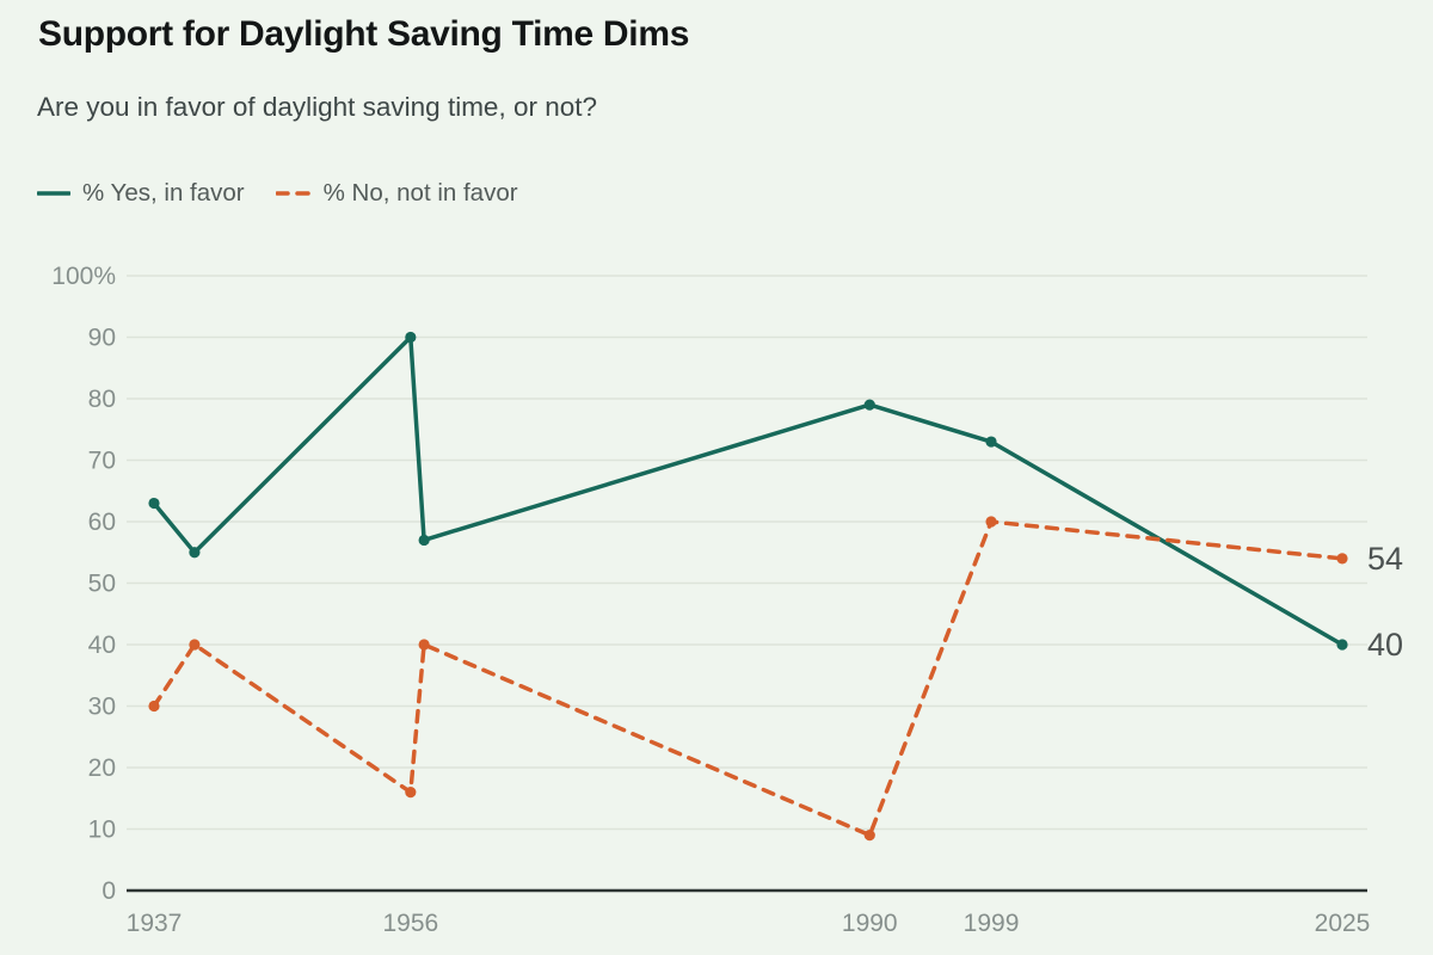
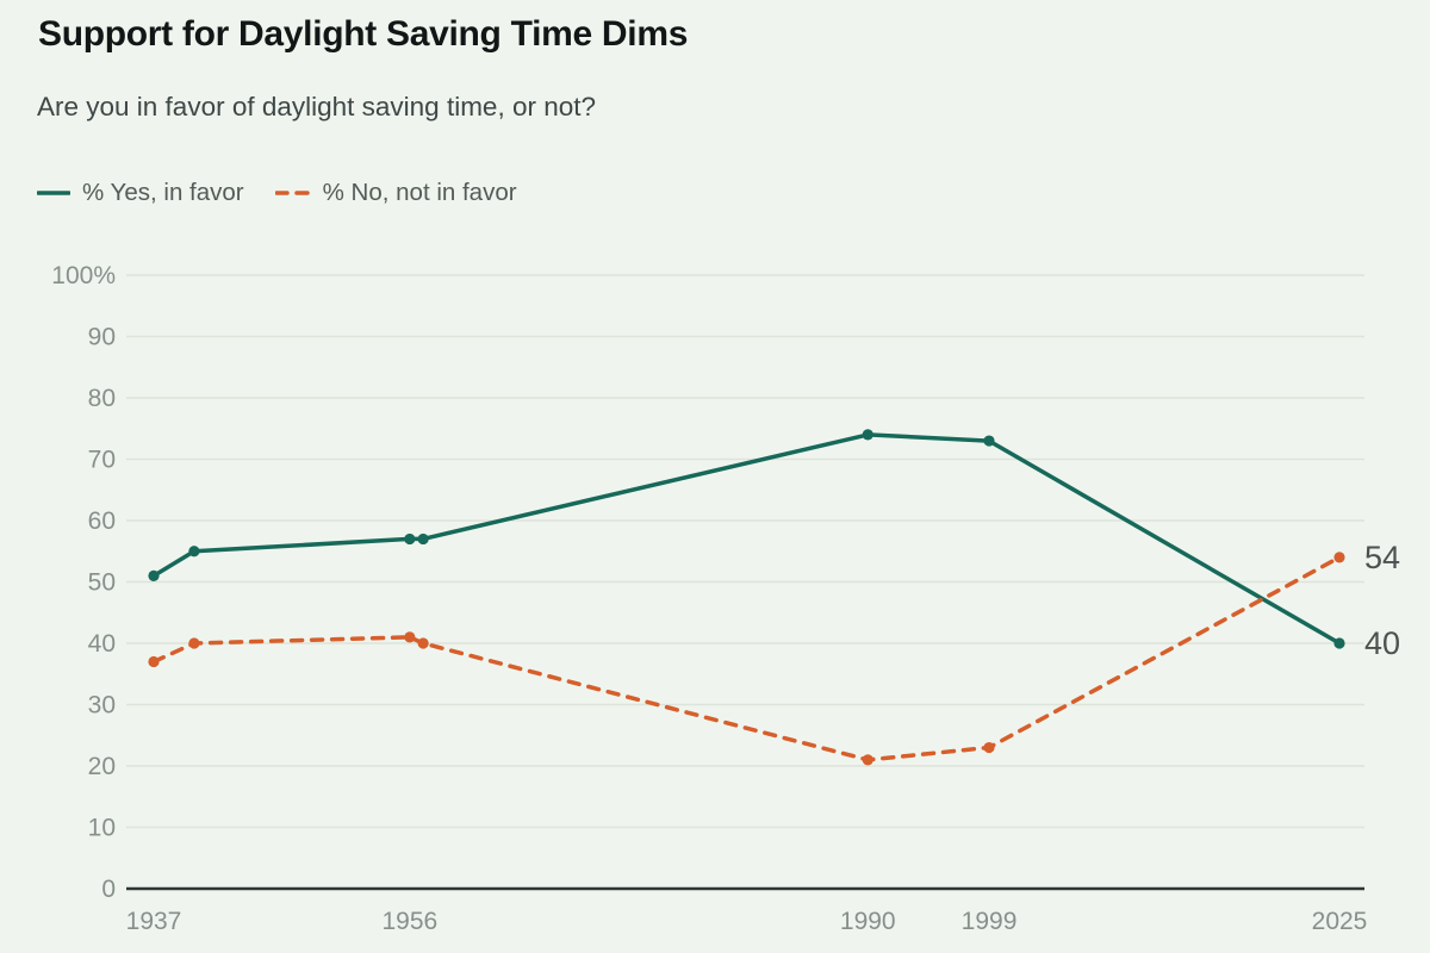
% Yes, in favor/1937: 63% -> 51%
% No, not in favor/1937: 30% -> 37%
% Yes, in favor/1956: 90% -> 57%
% No, not in favor/1956: 16% -> 41%
% Yes, in favor/1990: 79% -> 74%
% No, not in favor/1990: 9% -> 21%
% No, not in favor/1999: 60% -> 23%
